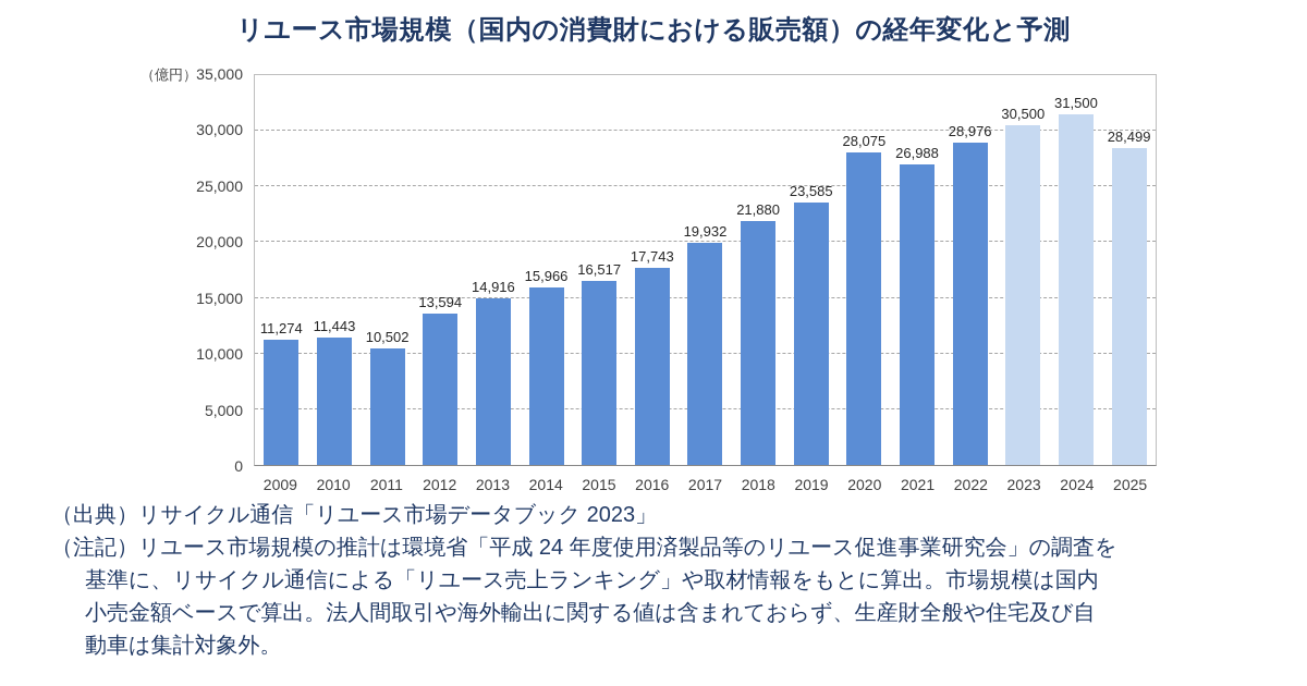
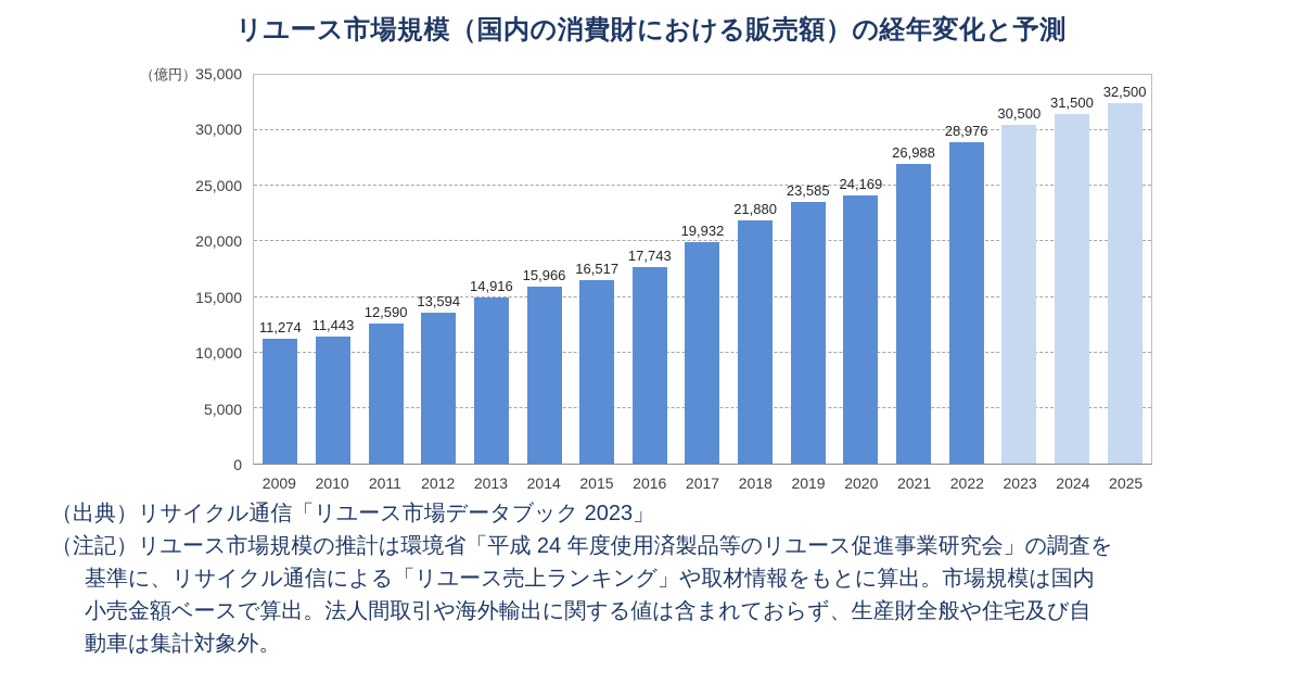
2011: 10,502 -> 12,590
2020: 28,075 -> 24,169
2025: 28,499 -> 32,500
